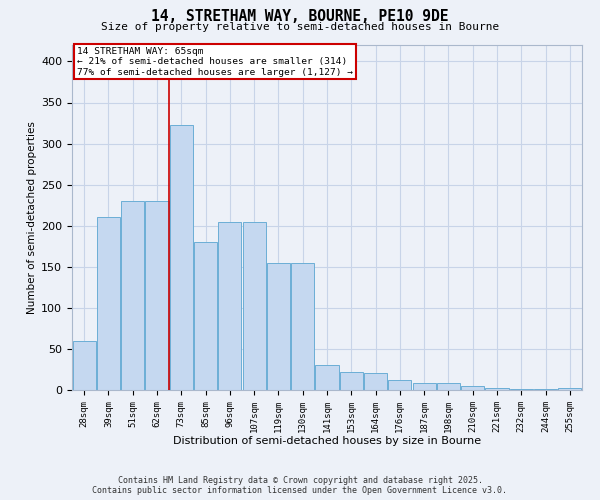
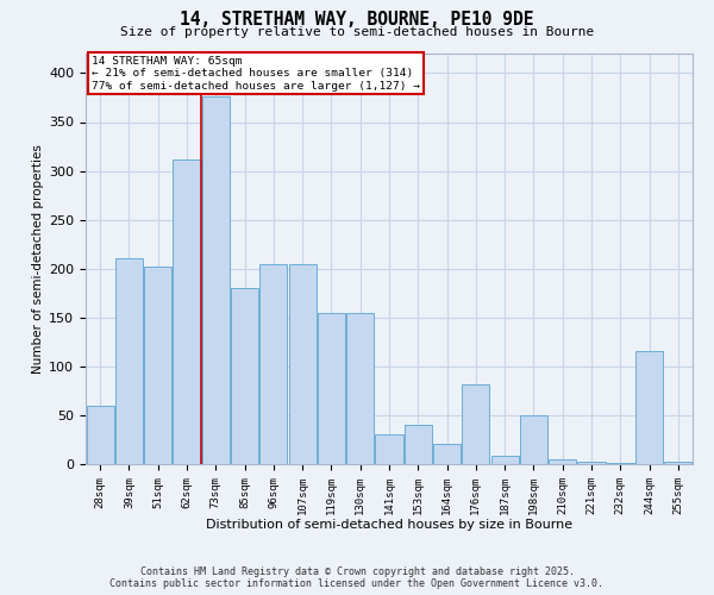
51sqm: 230 -> 202
62sqm: 230 -> 312
73sqm: 323 -> 376
153sqm: 22 -> 40
176sqm: 12 -> 82
198sqm: 9 -> 50
244sqm: 1 -> 116
